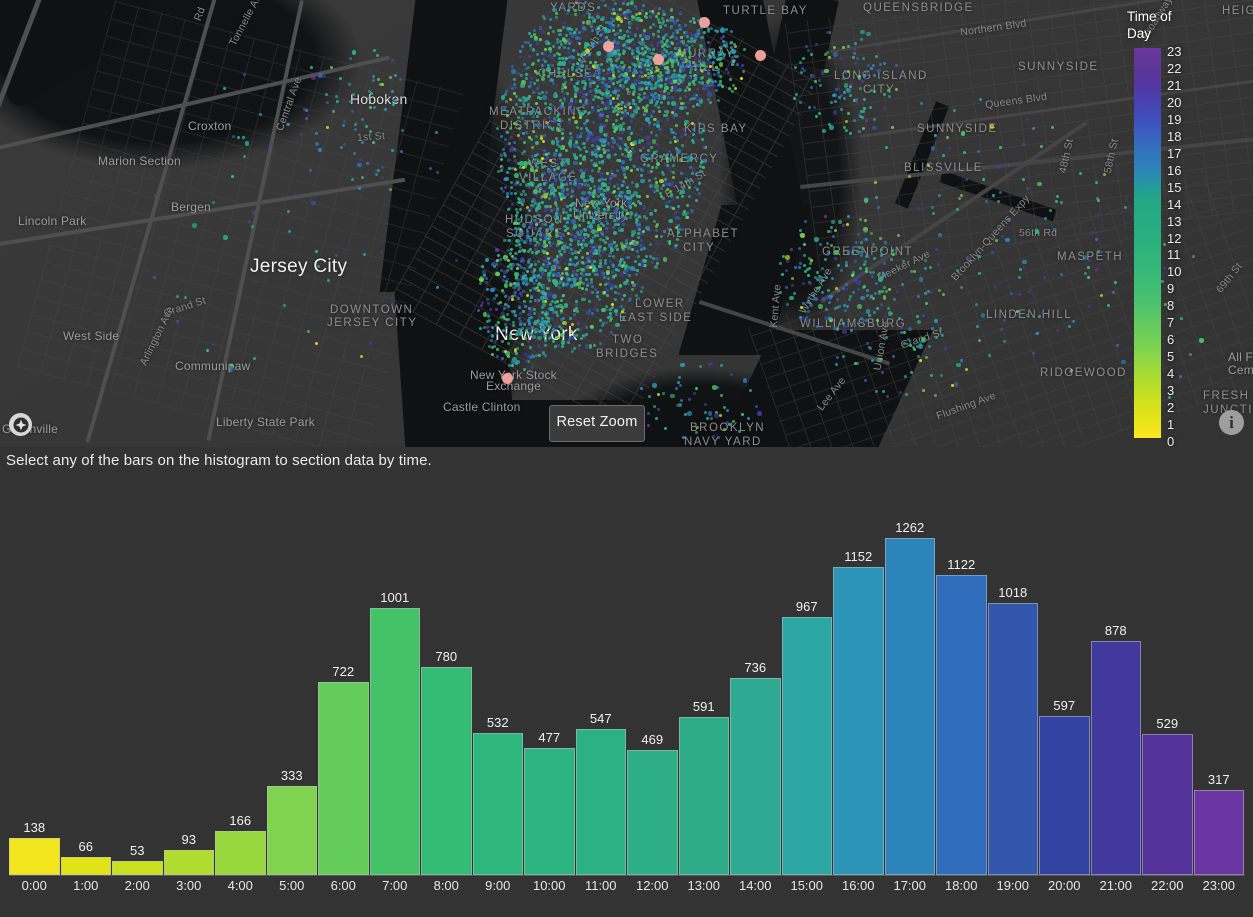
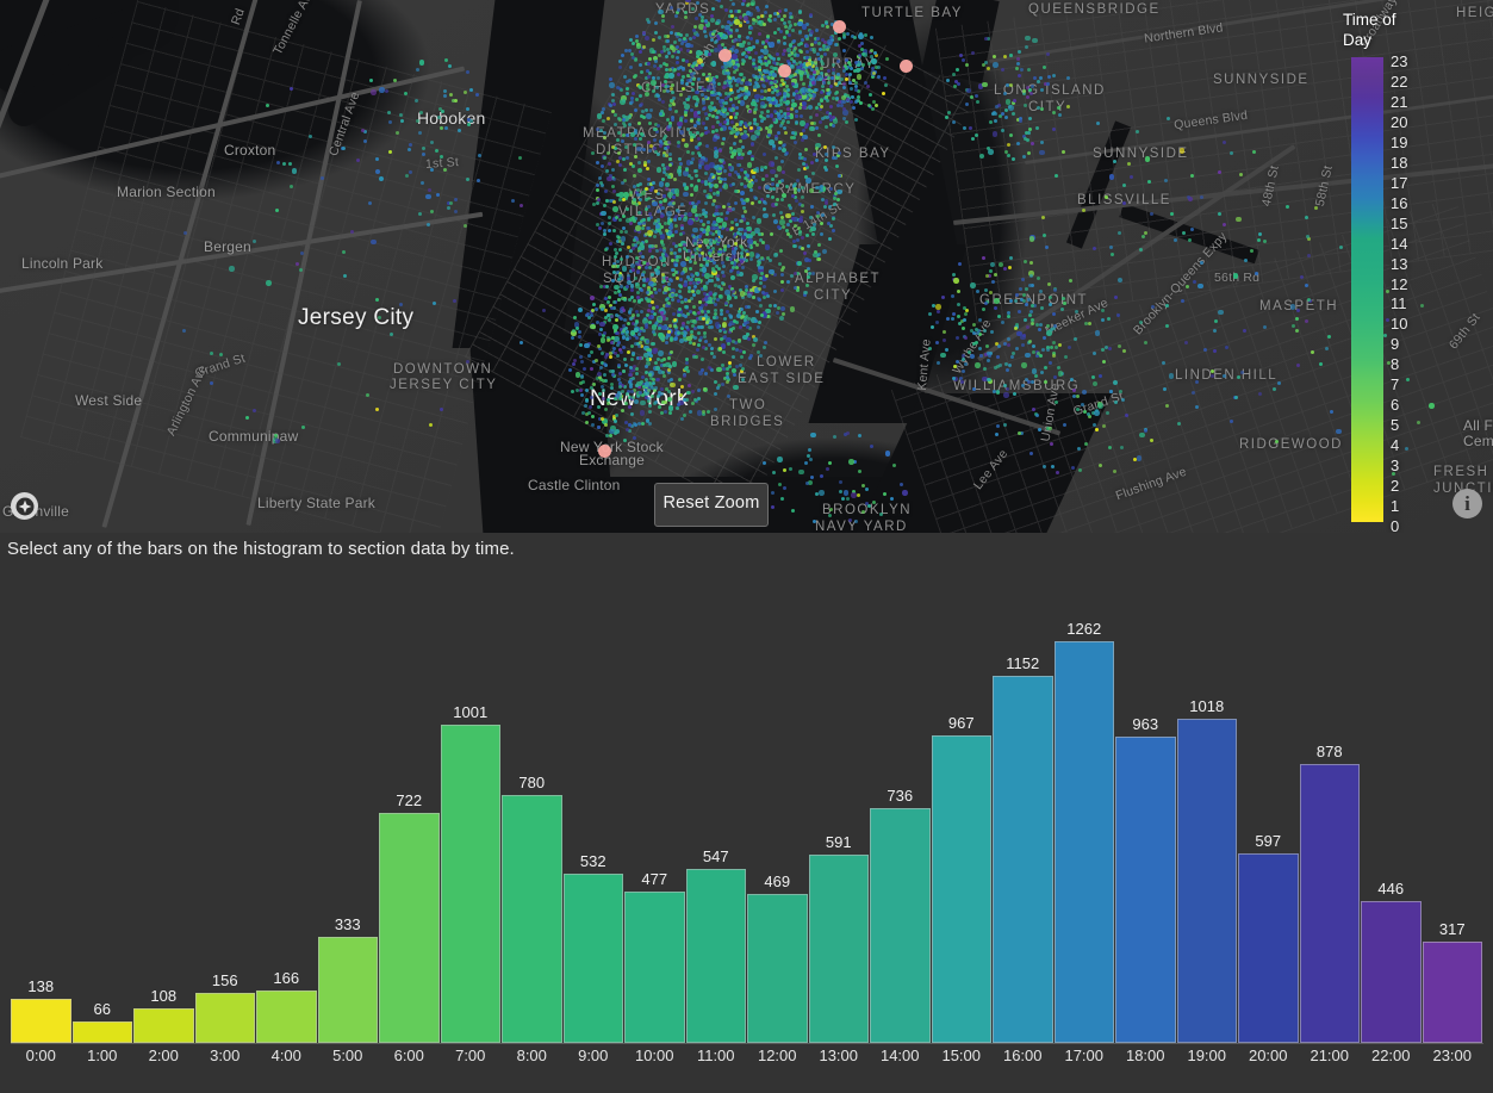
2:00: 53 -> 108
3:00: 93 -> 156
18:00: 1122 -> 963
22:00: 529 -> 446
